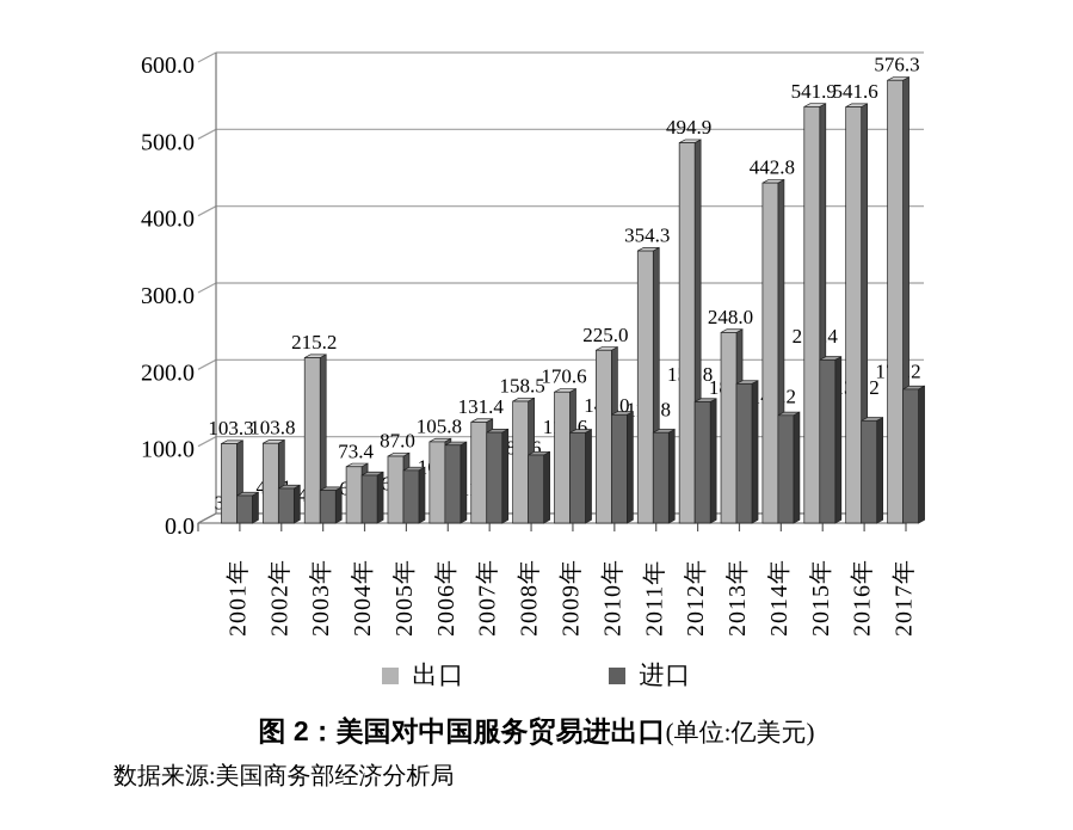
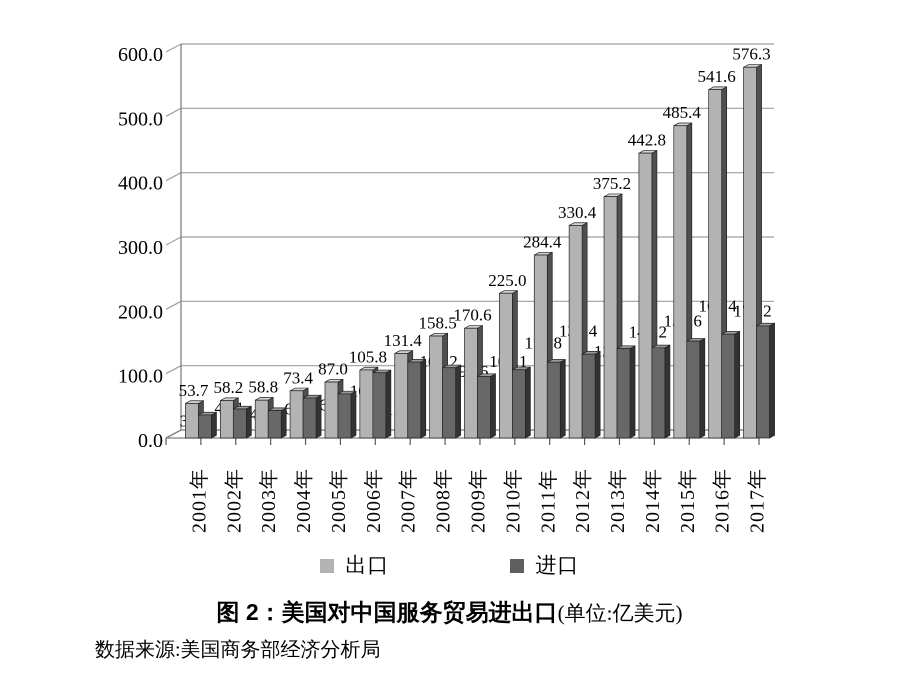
出口/2001年: 103.3 -> 53.7
出口/2002年: 103.8 -> 58.2
出口/2003年: 215.2 -> 58.8
进口/2008年: 88.6 -> 109.2
进口/2009年: 117.6 -> 95.6
进口/2010年: 141.0 -> 106.1
出口/2011年: 354.3 -> 284.4
出口/2012年: 494.9 -> 330.4
进口/2012年: 157.8 -> 130.4
出口/2013年: 248.0 -> 375.2
进口/2013年: 181.3 -> 139.1
出口/2015年: 541.9 -> 485.4
进口/2015年: 212.4 -> 150.6
进口/2016年: 133.2 -> 161.4
